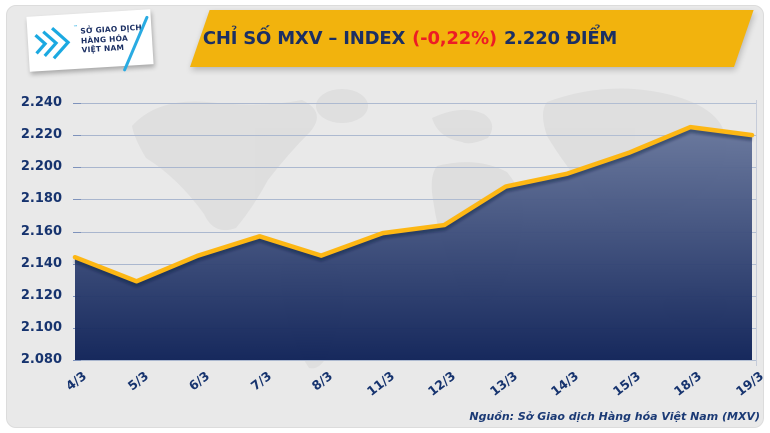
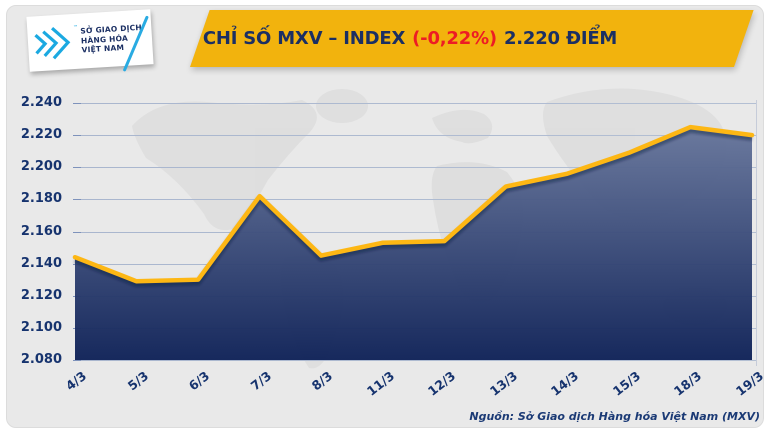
6/3: 2145 -> 2130
7/3: 2157 -> 2182
11/3: 2159 -> 2153
12/3: 2164 -> 2154
